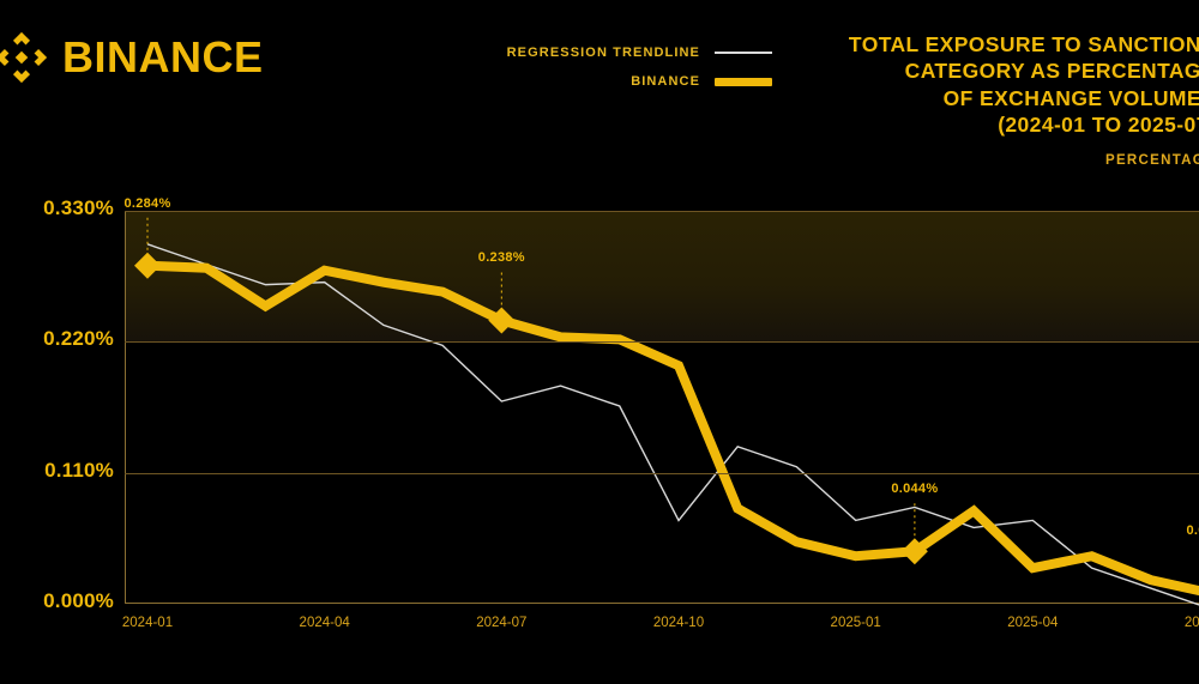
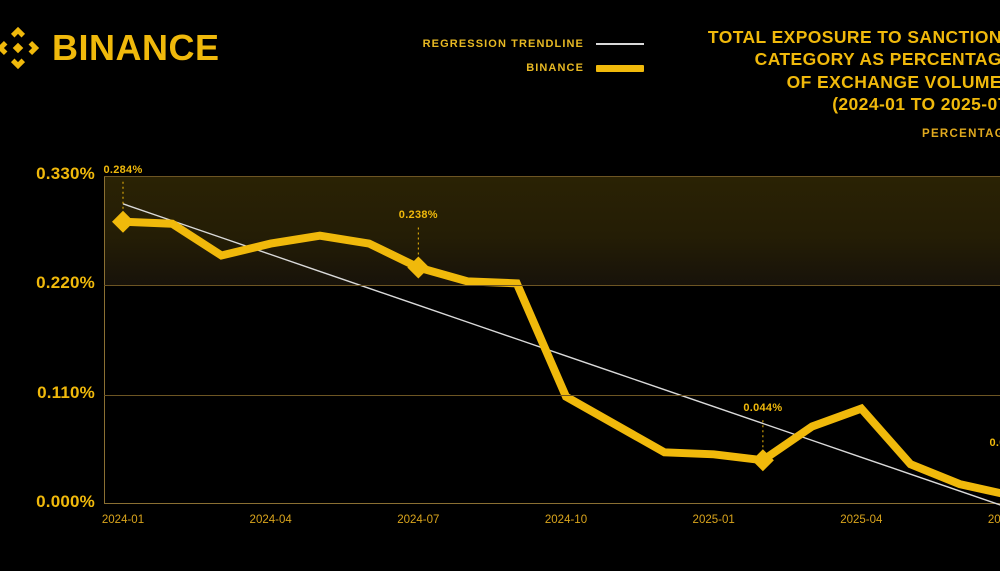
BINANCE/2024-04: 0.28% -> 0.26%
REGRESSION TRENDLINE/2024-04: 0.27% -> 0.25%
REGRESSION TRENDLINE/2024-07: 0.17% -> 0.20%
BINANCE/2024-10: 0.20% -> 0.11%
REGRESSION TRENDLINE/2024-10: 0.07% -> 0.15%
BINANCE/2025-01: 0.04% -> 0.05%
REGRESSION TRENDLINE/2025-01: 0.07% -> 0.10%
BINANCE/2025-04: 0.03% -> 0.10%
REGRESSION TRENDLINE/2025-04: 0.07% -> 0.05%
